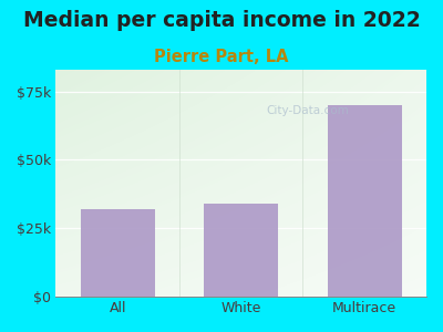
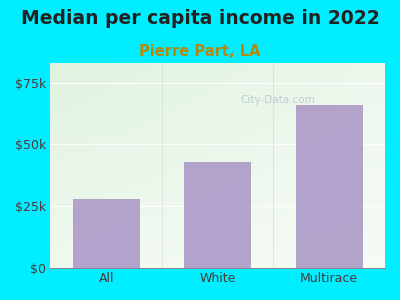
All: $32k -> $28k
White: $34k -> $43k
Multirace: $70k -> $66k
